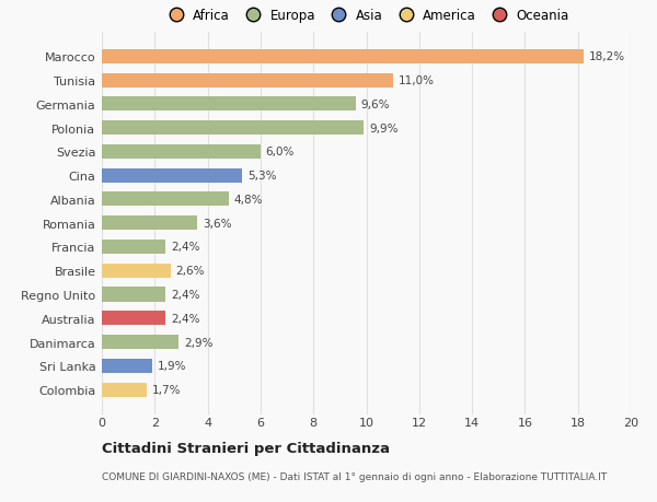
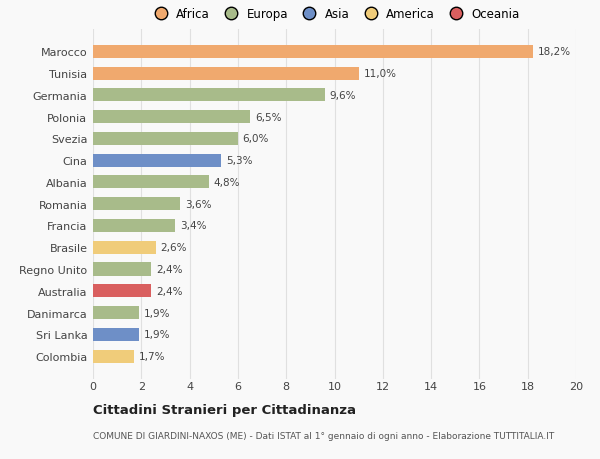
Polonia: 9,9% -> 6,5%
Francia: 2,4% -> 3,4%
Danimarca: 2,9% -> 1,9%
